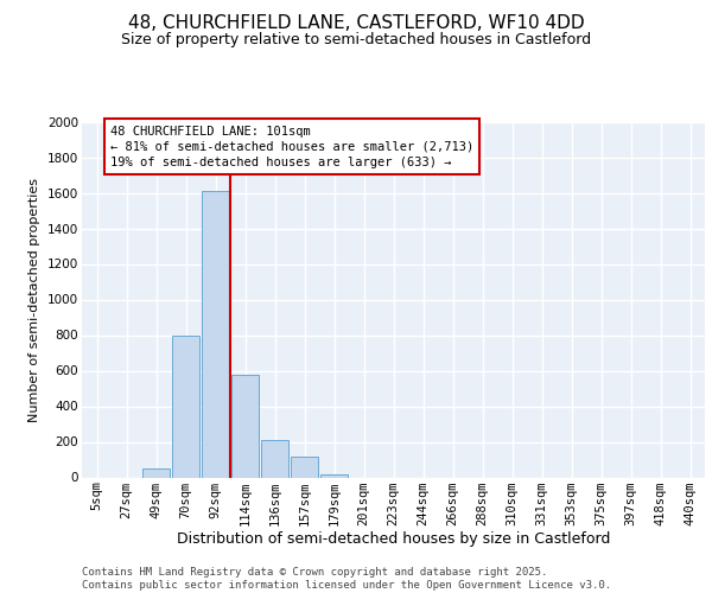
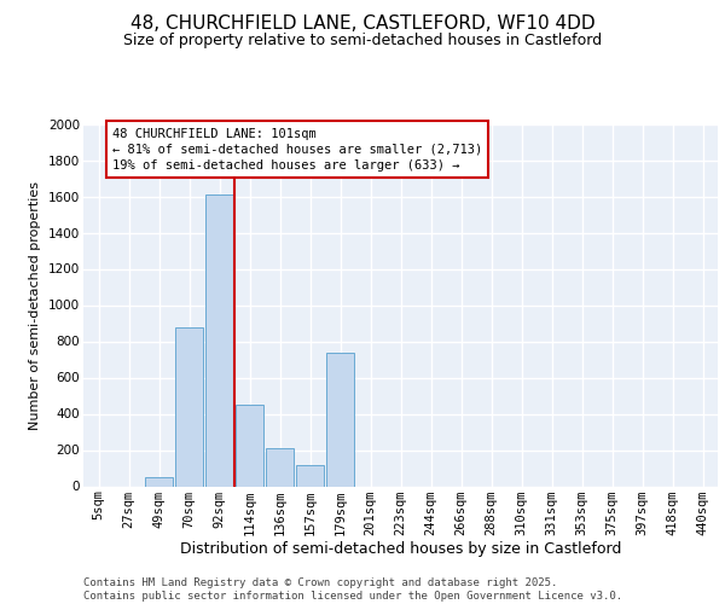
70sqm: 800 -> 880
114sqm: 580 -> 450
179sqm: 20 -> 740
